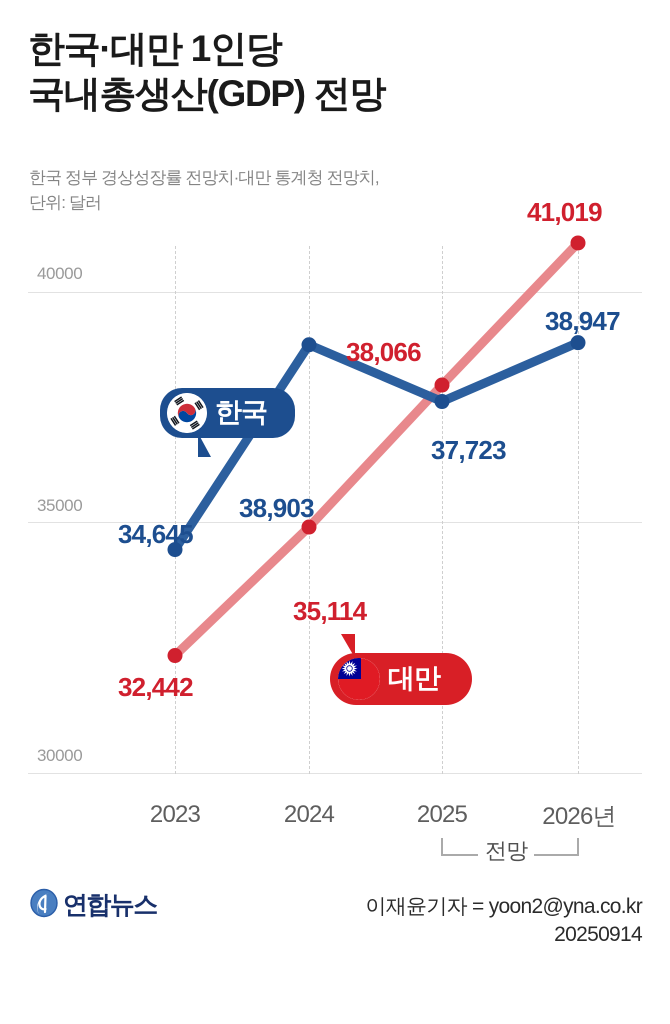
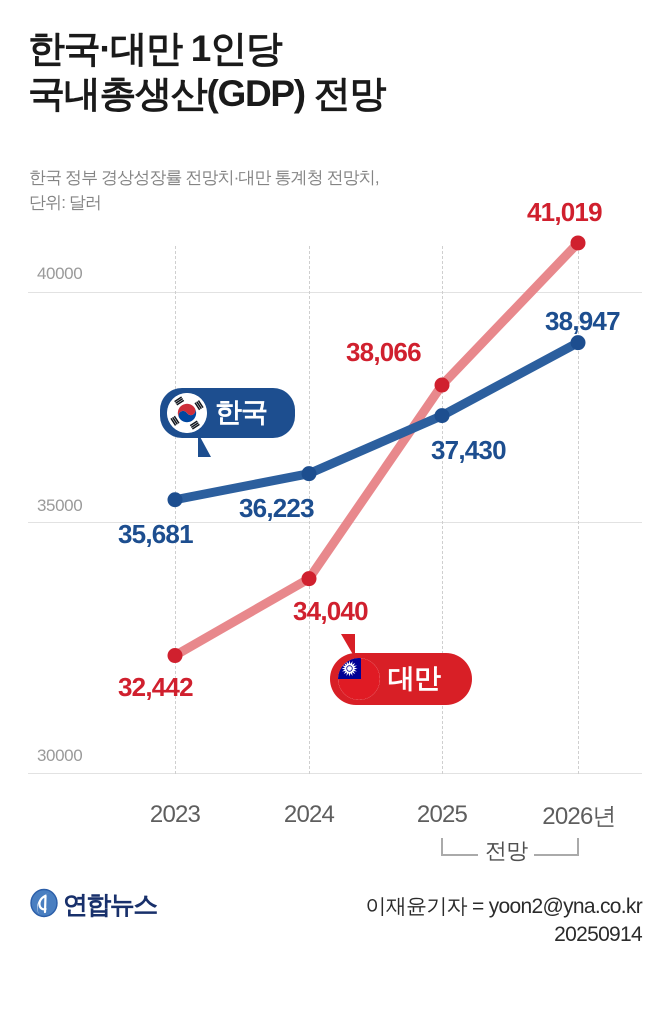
한국/2023: 34,645 -> 35,681
한국/2024: 38,903 -> 36,223
대만/2024: 35,114 -> 34,040
한국/2025: 37,723 -> 37,430
